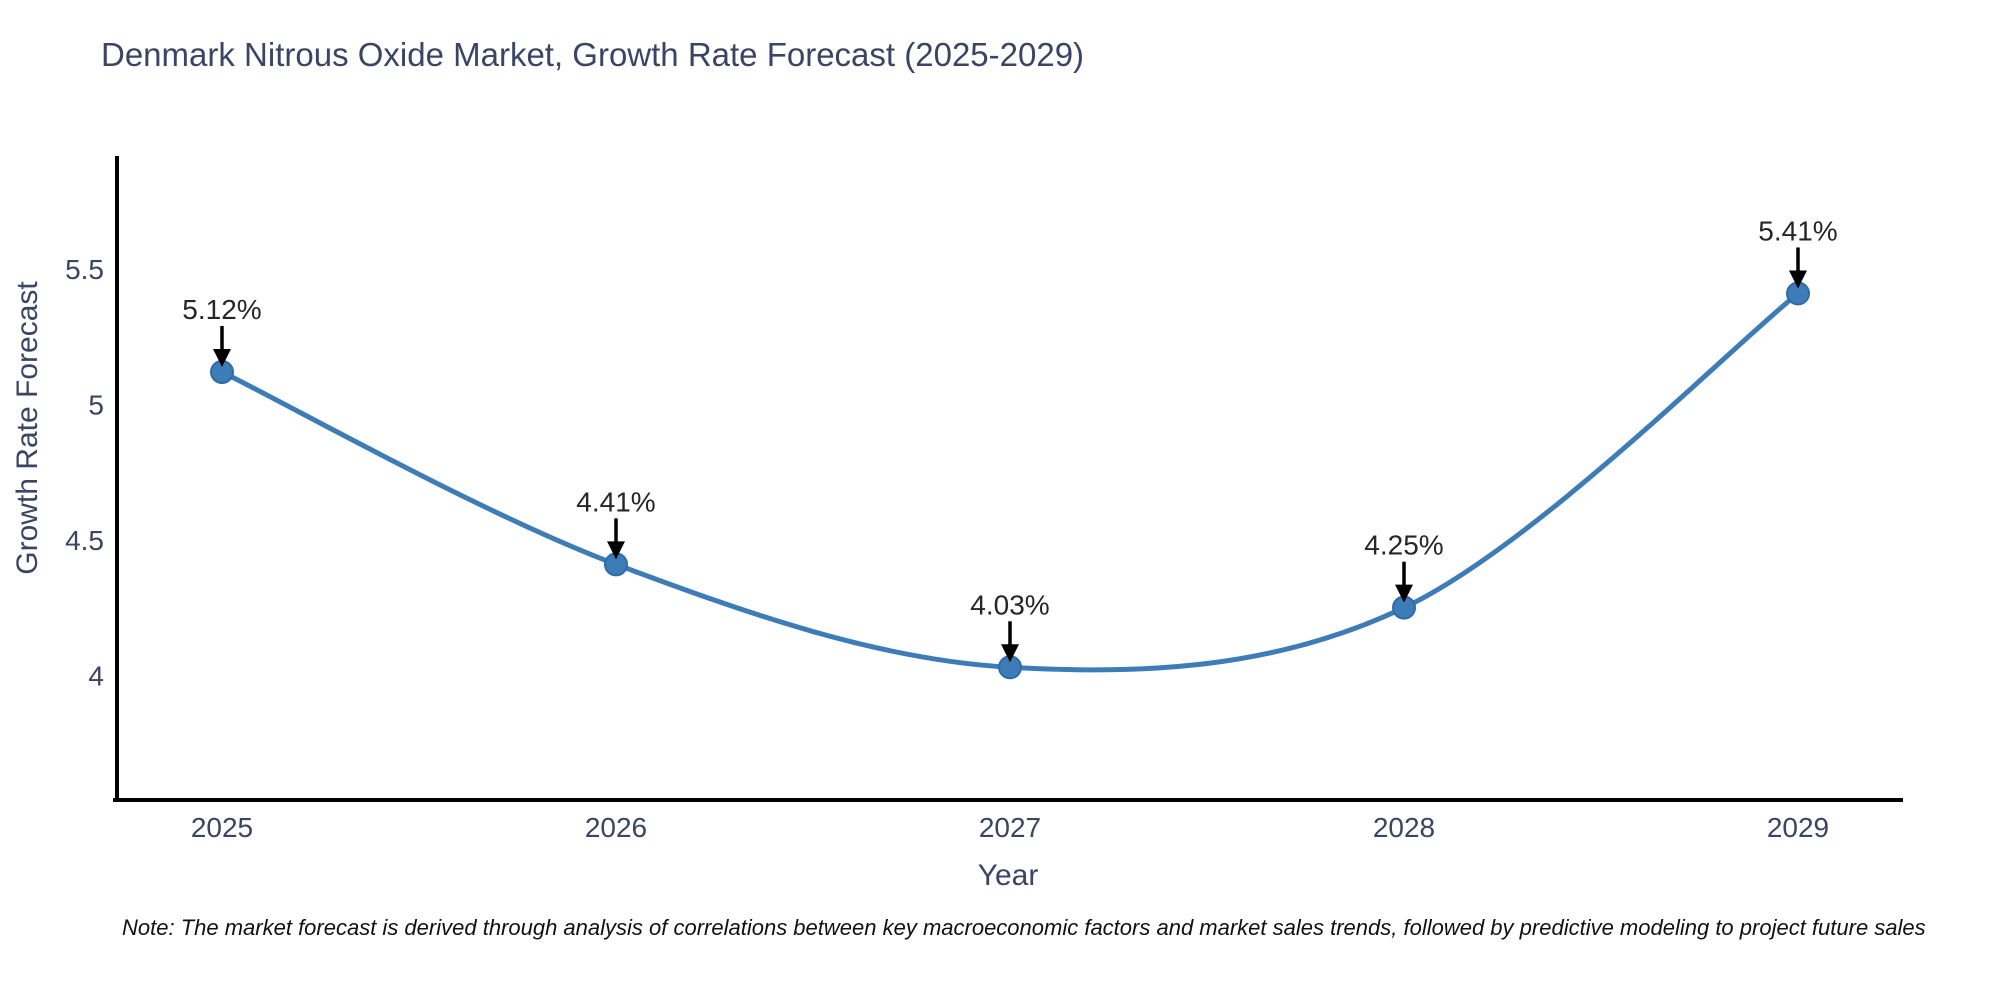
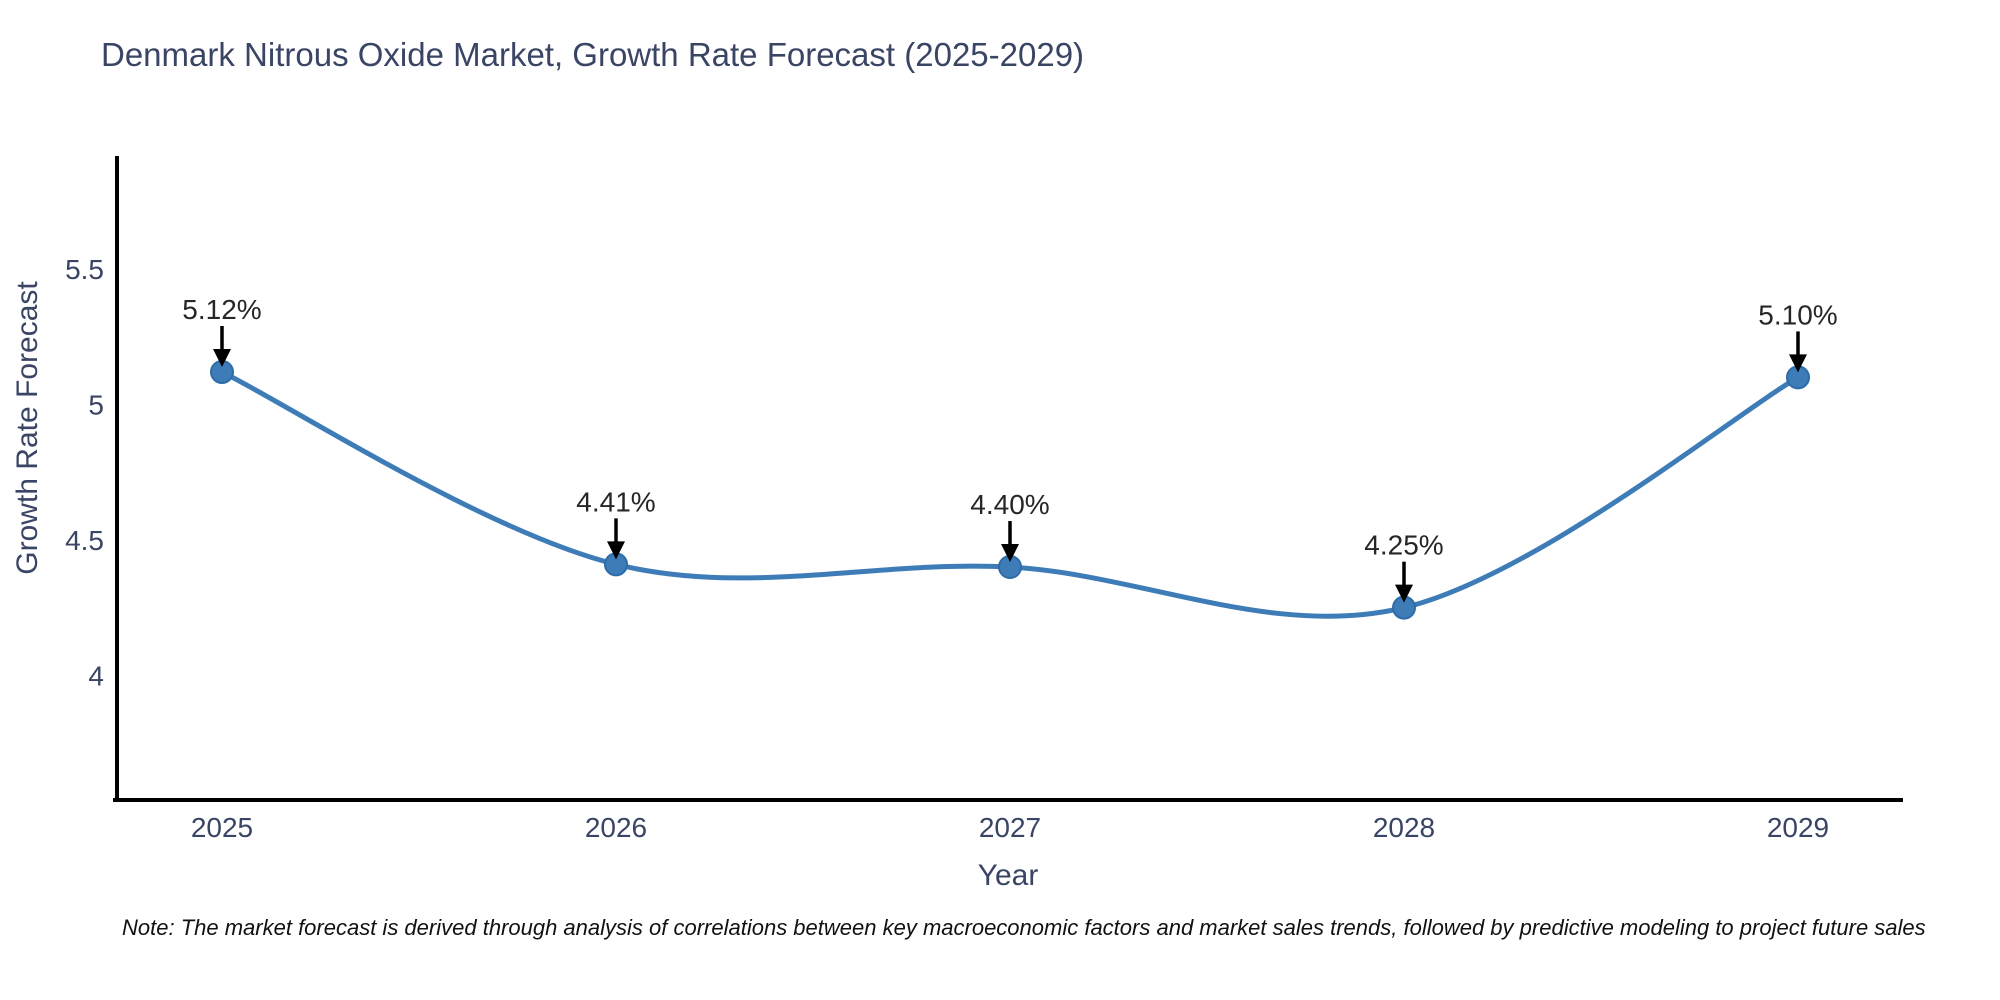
2027: 4.03% -> 4.40%
2029: 5.41% -> 5.10%
